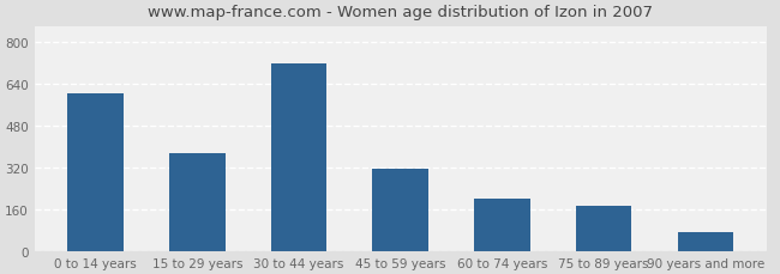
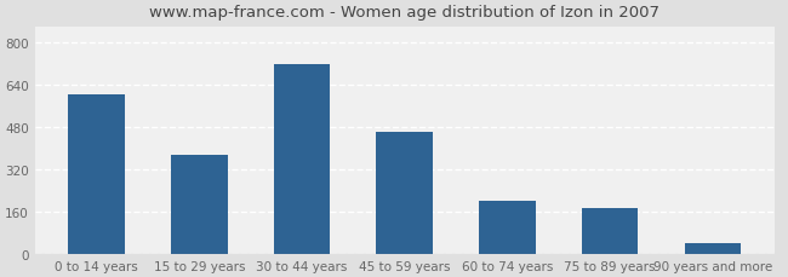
45 to 59 years: 315 -> 460
90 years and more: 75 -> 40
